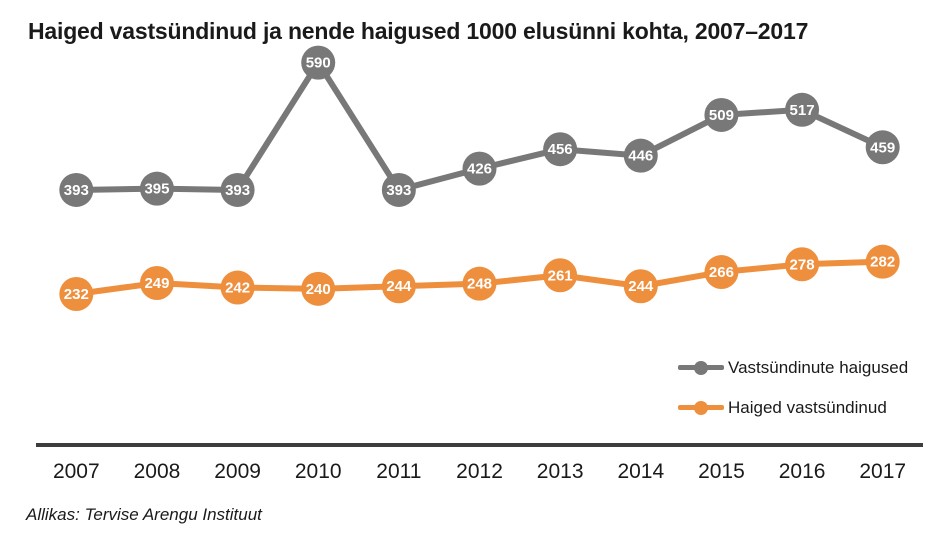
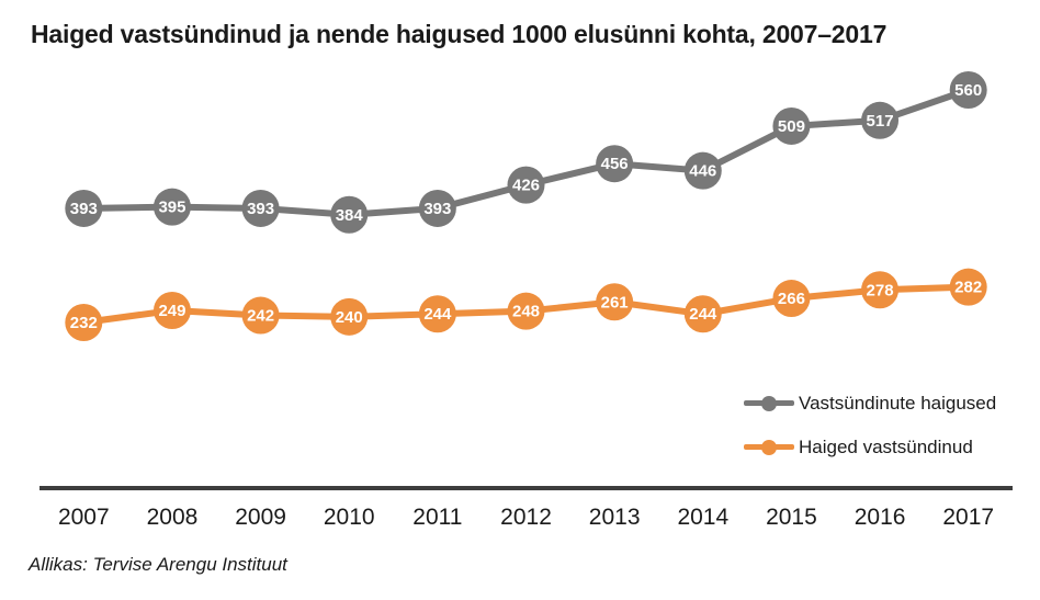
Vastsündinute haigused/2010: 590 -> 384
Vastsündinute haigused/2017: 459 -> 560
